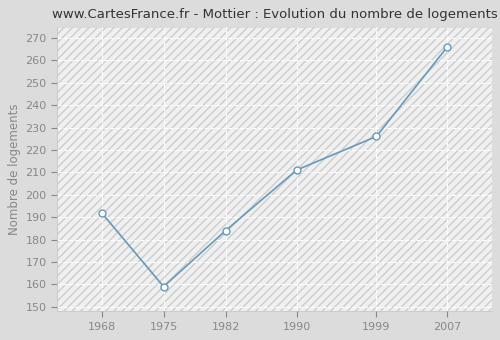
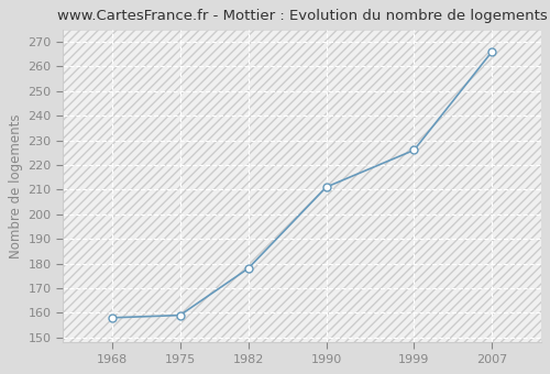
1968: 192 -> 158
1982: 184 -> 178
